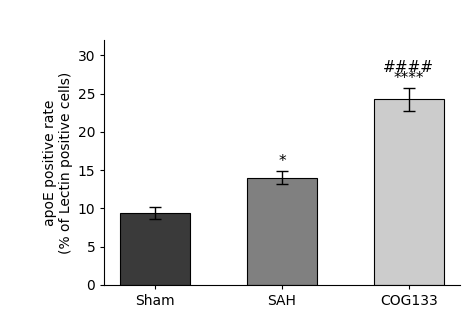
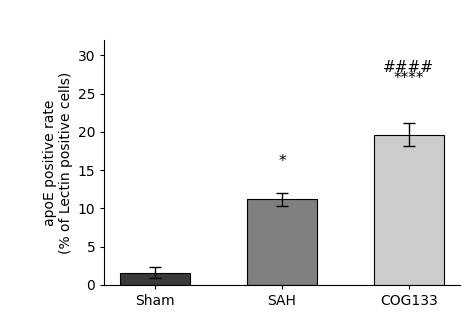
Sham: 9.4 -> 1.6
SAH: 14.0 -> 11.2
COG133: 24.3 -> 19.6
